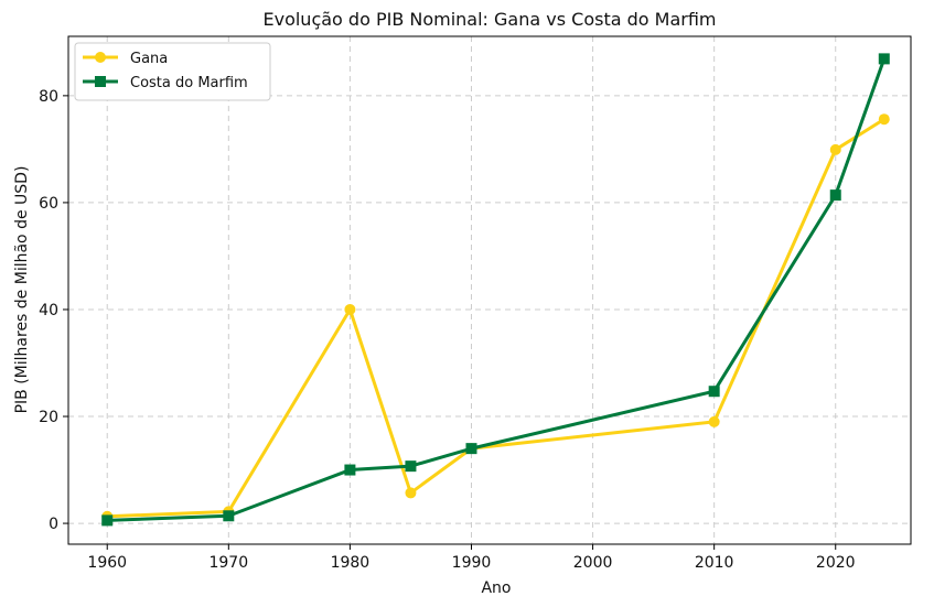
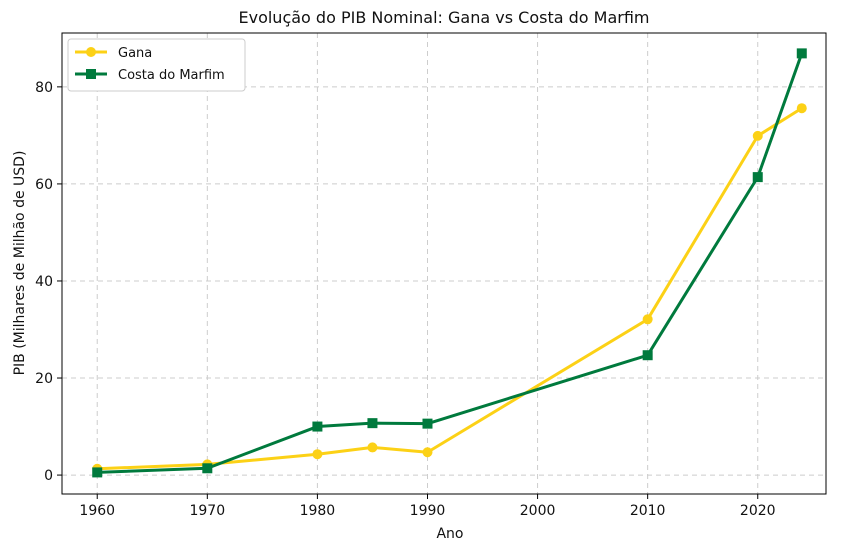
Gana/1980: 40 -> 4
Gana/1990: 14 -> 5
Costa do Marfim/1990: 14 -> 11
Gana/2010: 19 -> 32
